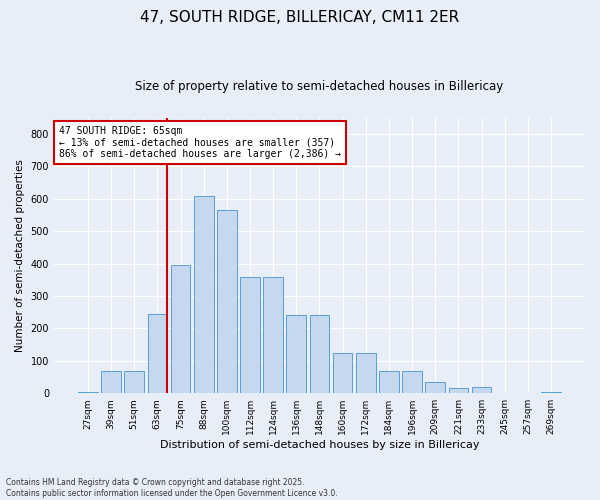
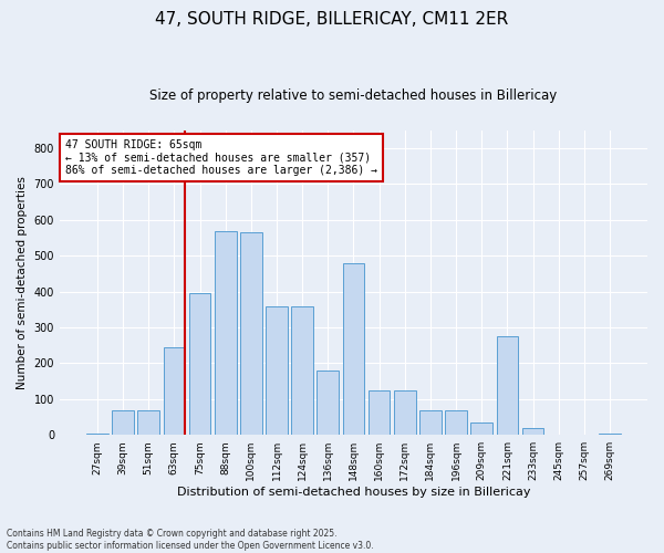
88sqm: 610 -> 570
136sqm: 240 -> 180
148sqm: 240 -> 480
221sqm: 15 -> 275
